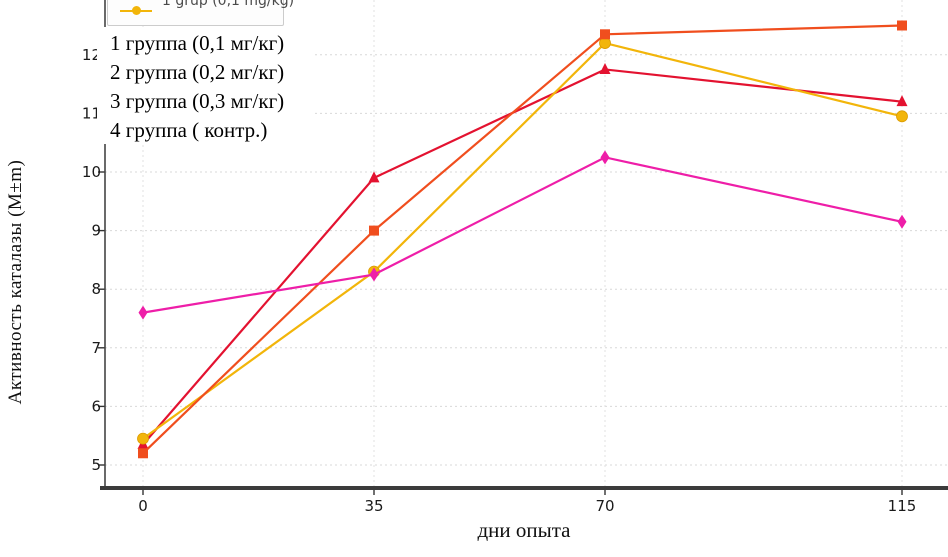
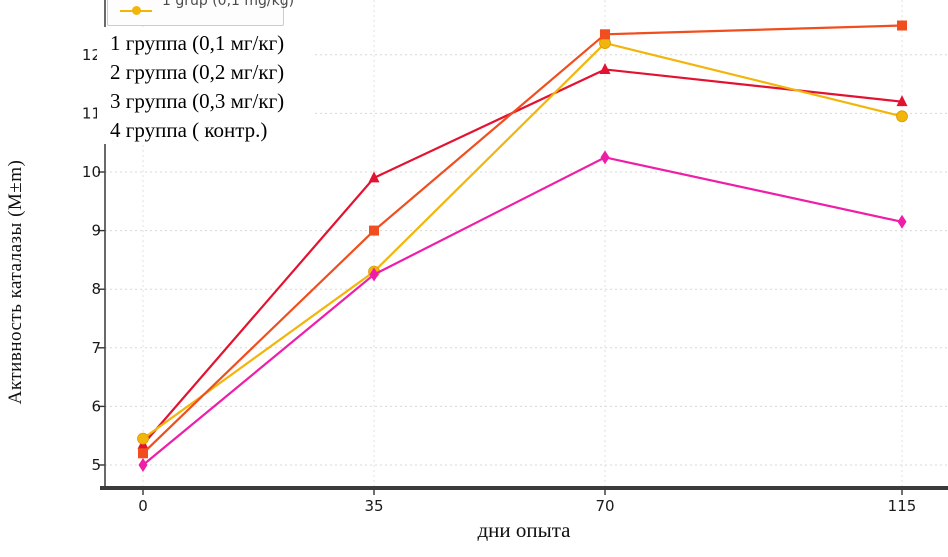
4 группа ( контр.)/0: 7.6 -> 5.0
